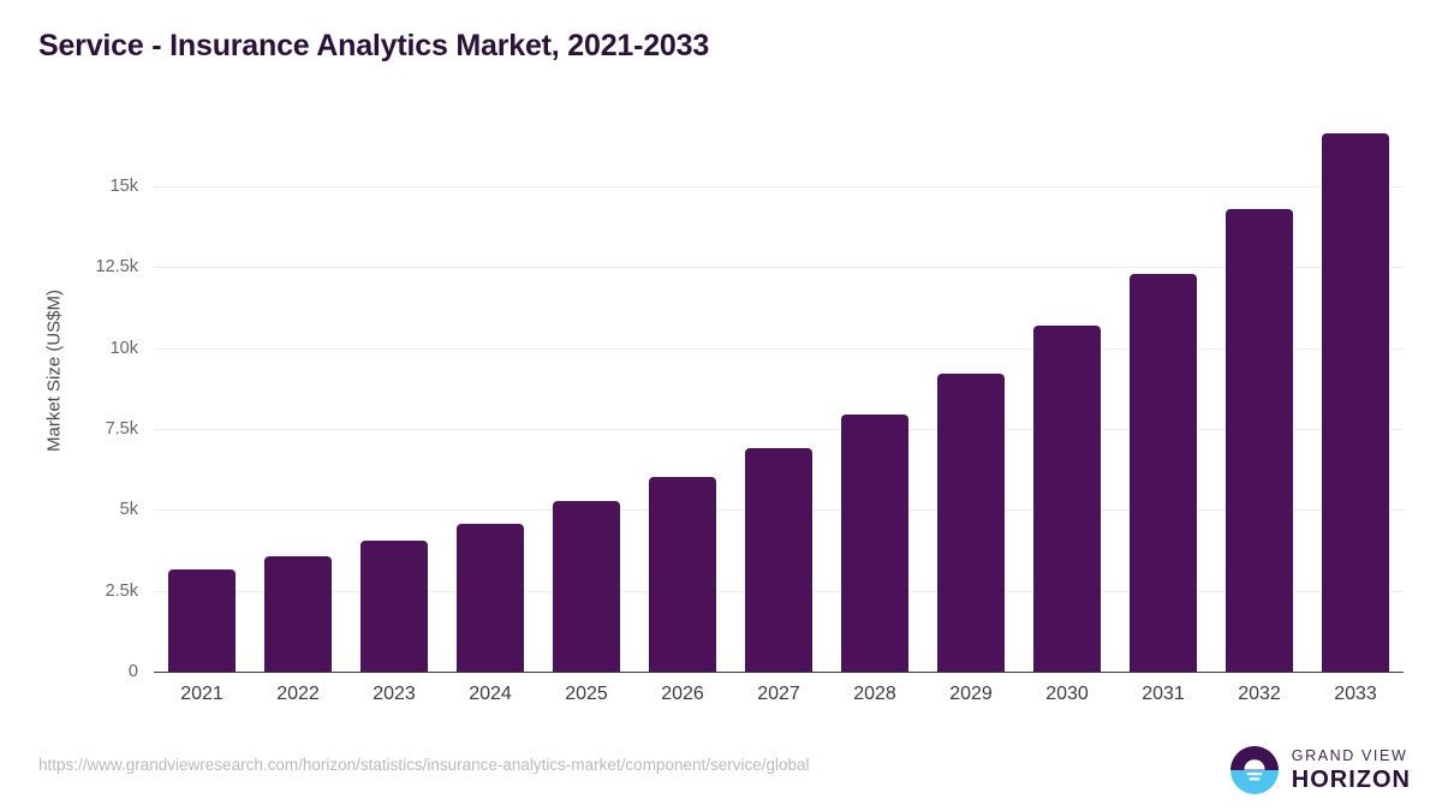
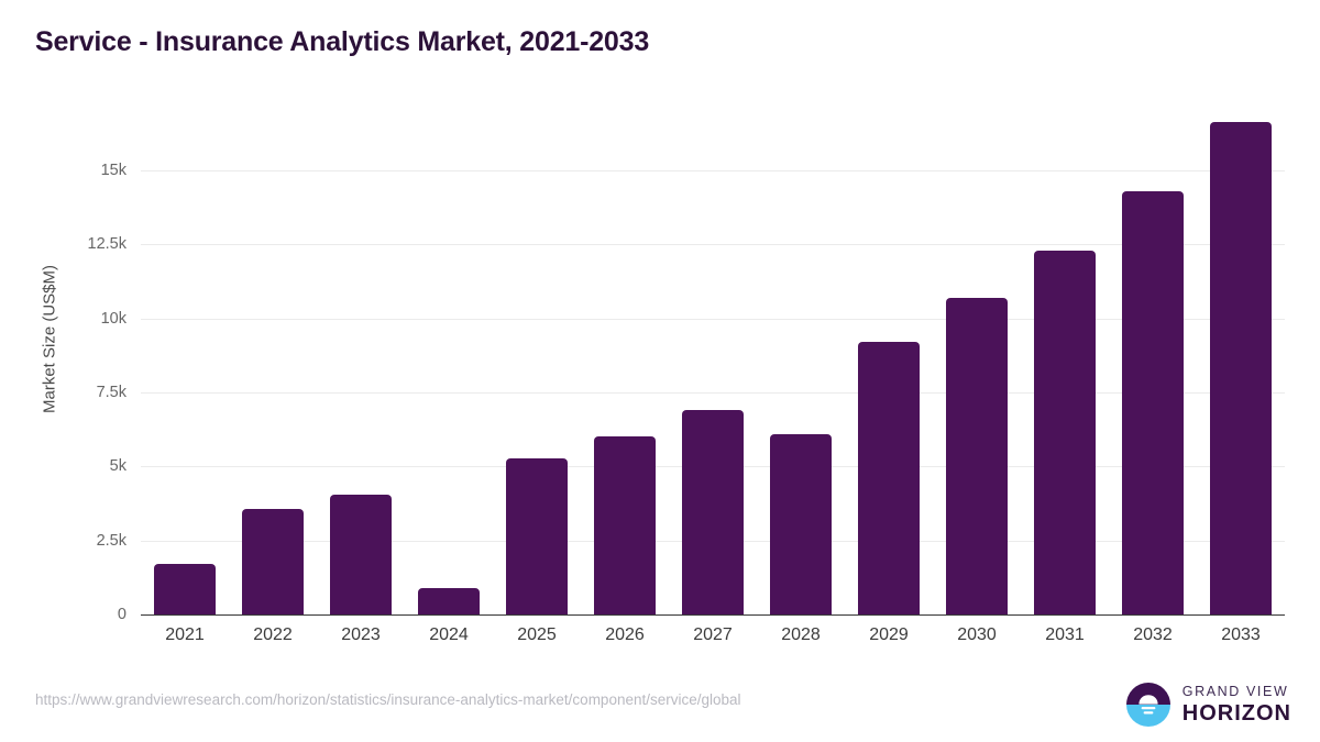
2021: 3.2k -> 1.7k
2024: 4.6k -> 0.9k
2028: 8.0k -> 6.1k
